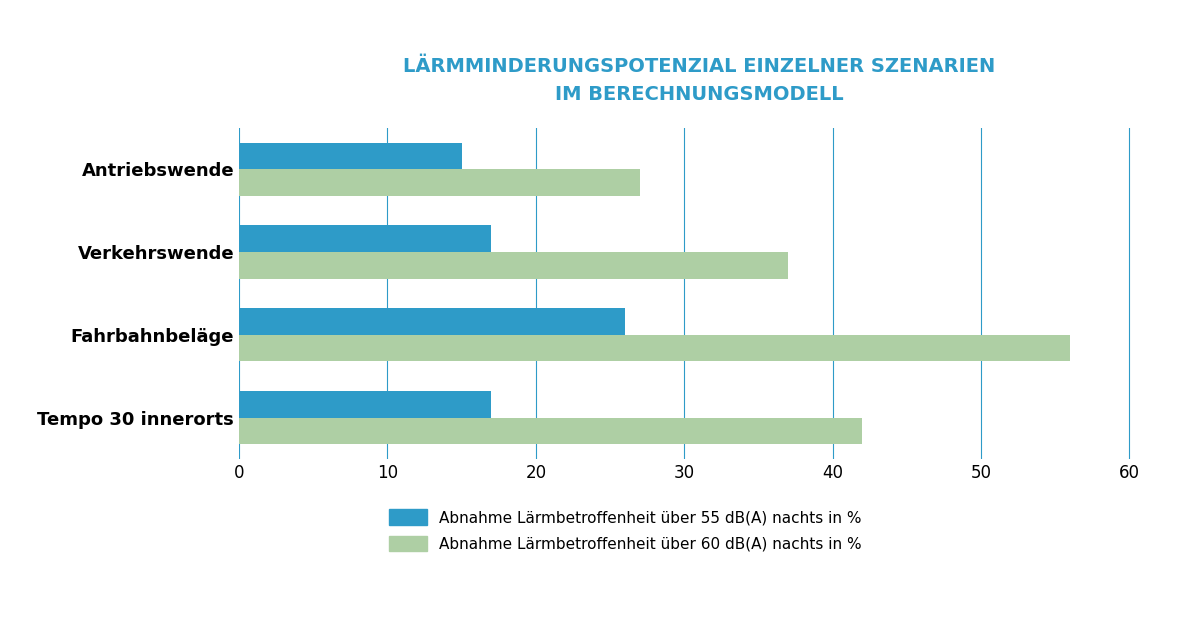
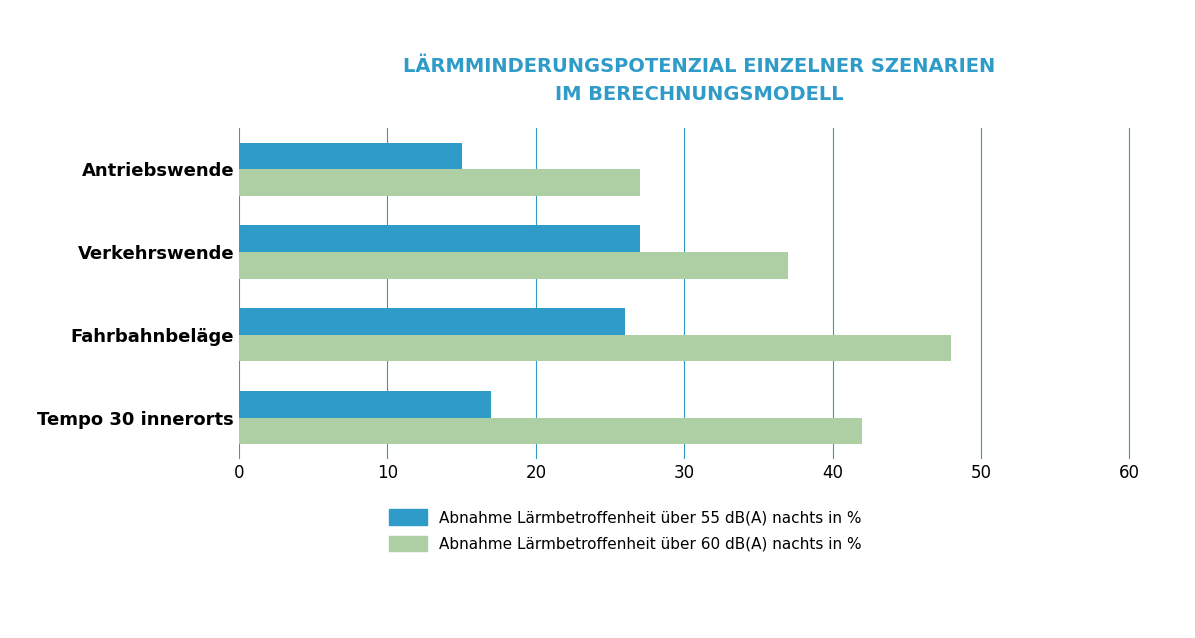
Abnahme Lärmbetroffenheit über 55 dB(A) nachts in %/Verkehrswende: 17 -> 27
Abnahme Lärmbetroffenheit über 60 dB(A) nachts in %/Fahrbahnbeläge: 56 -> 48
